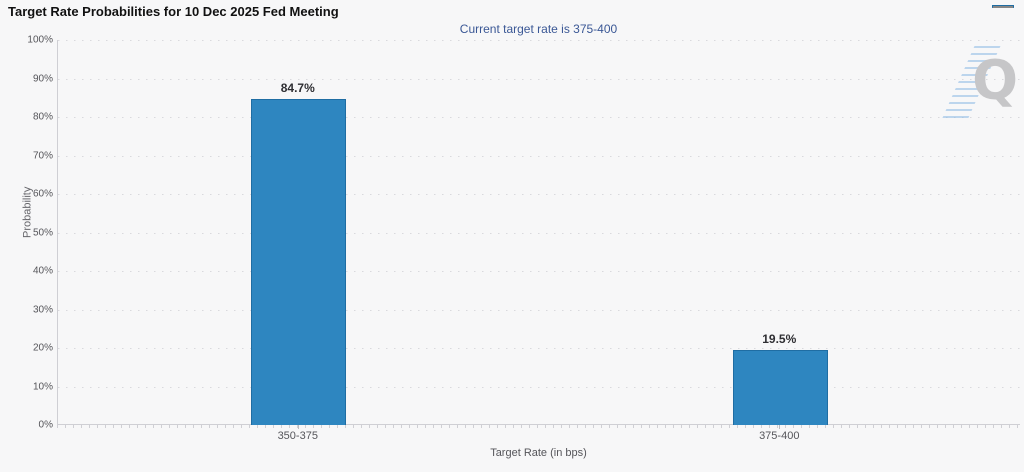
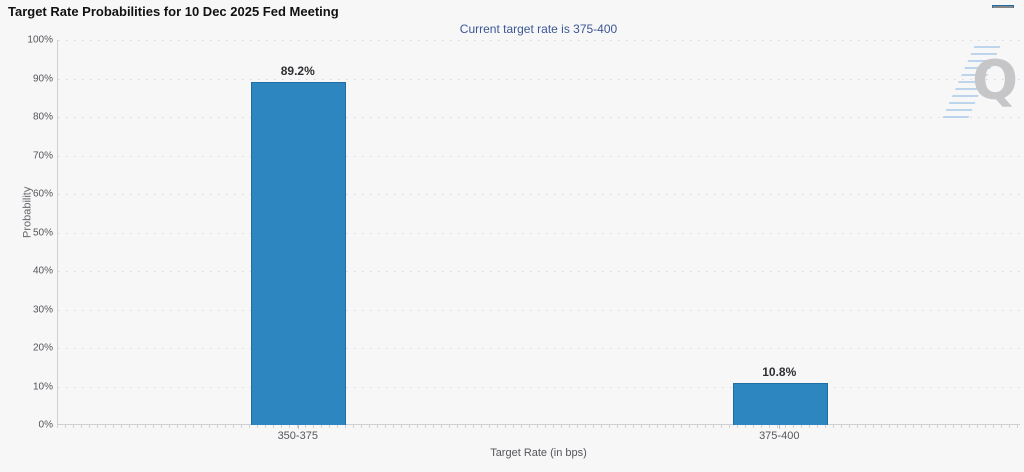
350-375: 84.7% -> 89.2%
375-400: 19.5% -> 10.8%
